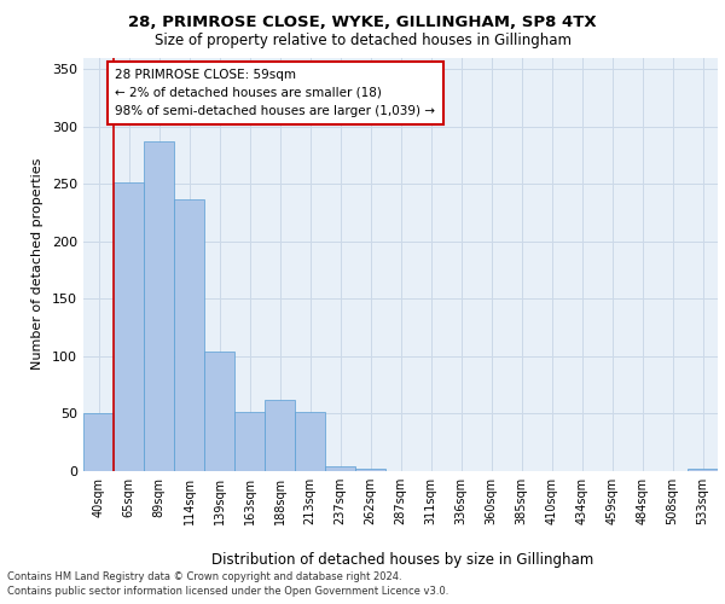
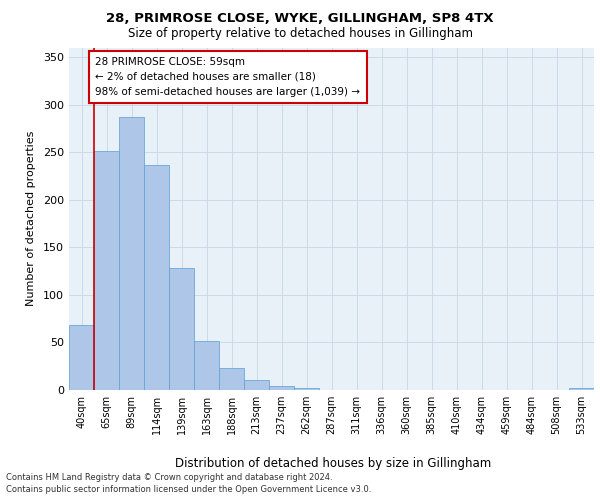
40sqm: 50 -> 68
139sqm: 104 -> 128
188sqm: 62 -> 23
213sqm: 52 -> 11
